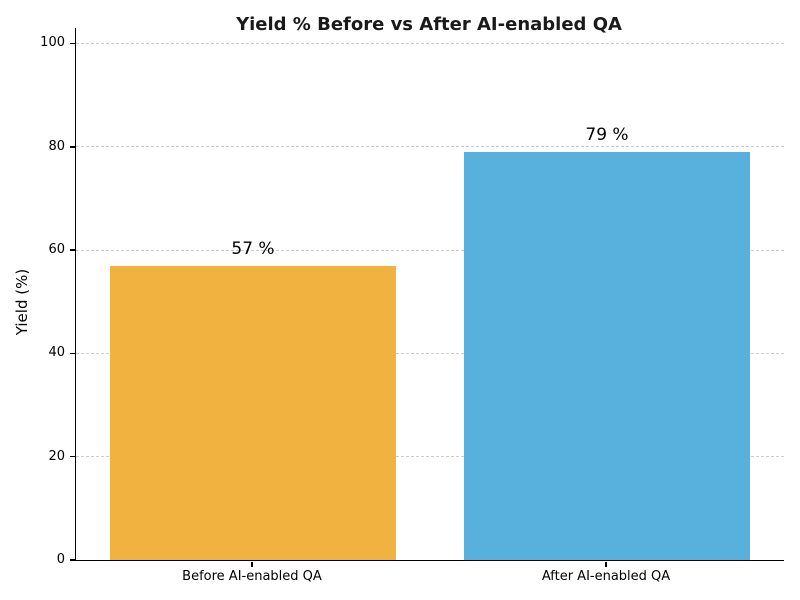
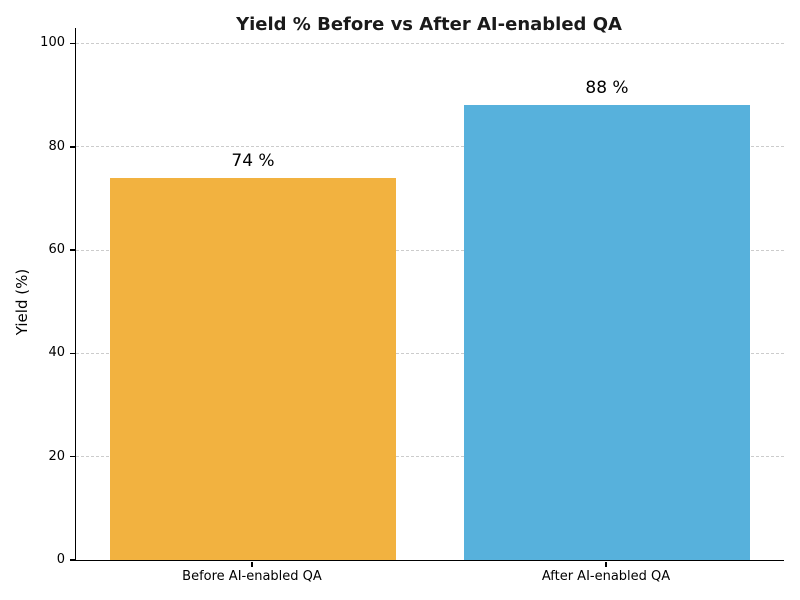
Before AI-enabled QA: 57 -> 74
After AI-enabled QA: 79 -> 88
